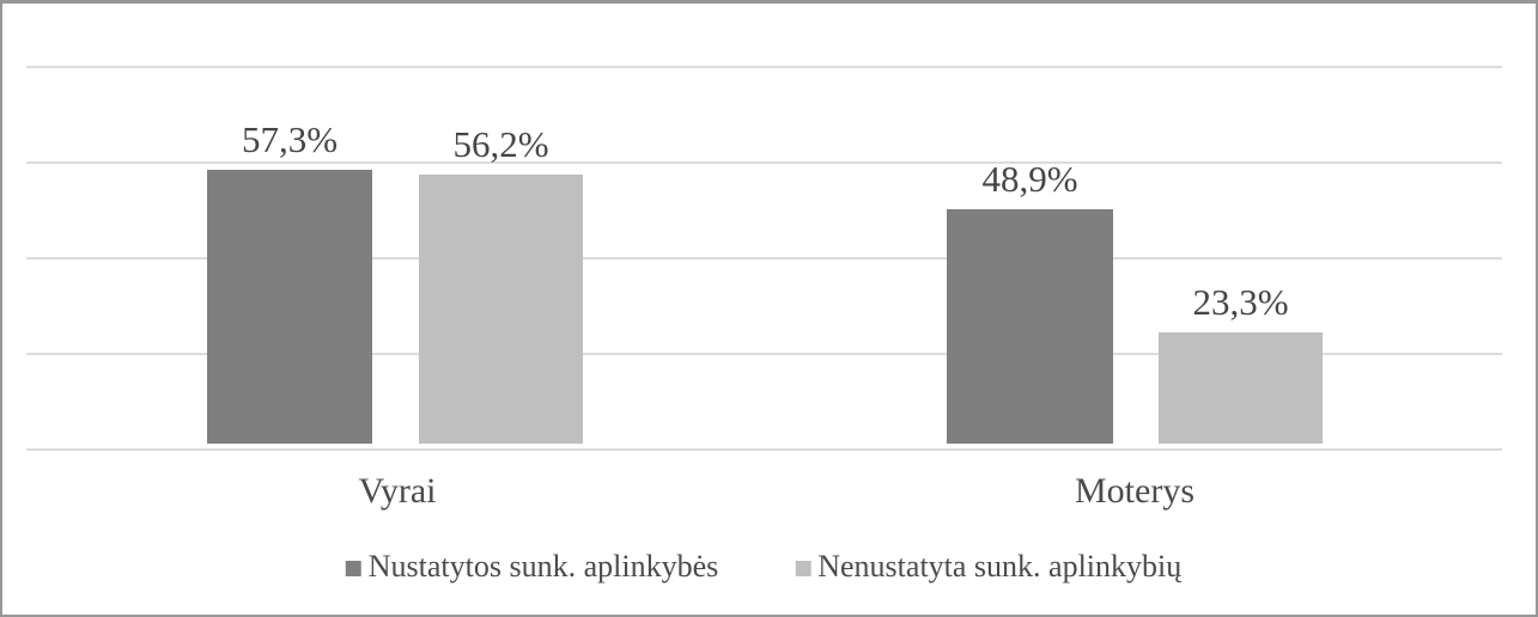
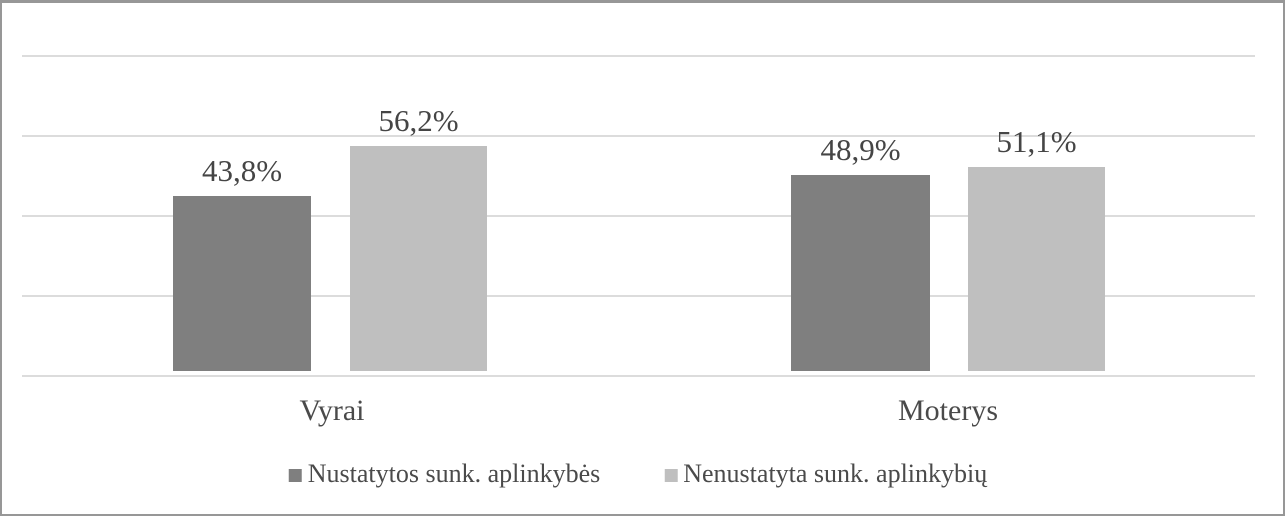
Nustatytos sunk. aplinkybės/Vyrai: 57,3% -> 43,8%
Nenustatyta sunk. aplinkybių/Moterys: 23,3% -> 51,1%
